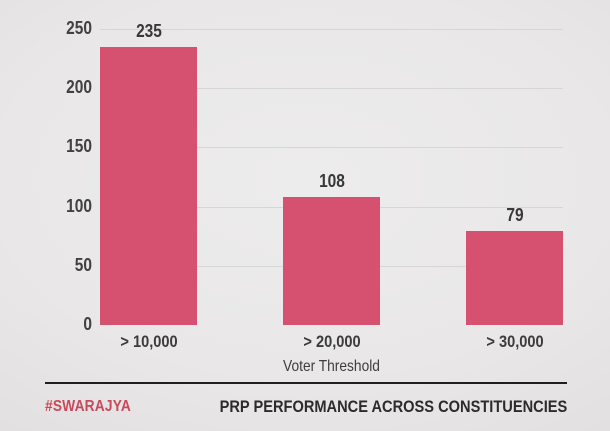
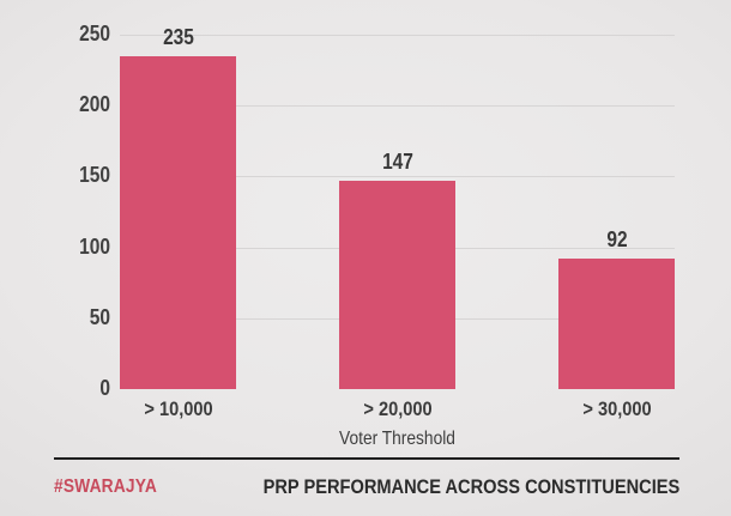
> 20,000: 108 -> 147
> 30,000: 79 -> 92
